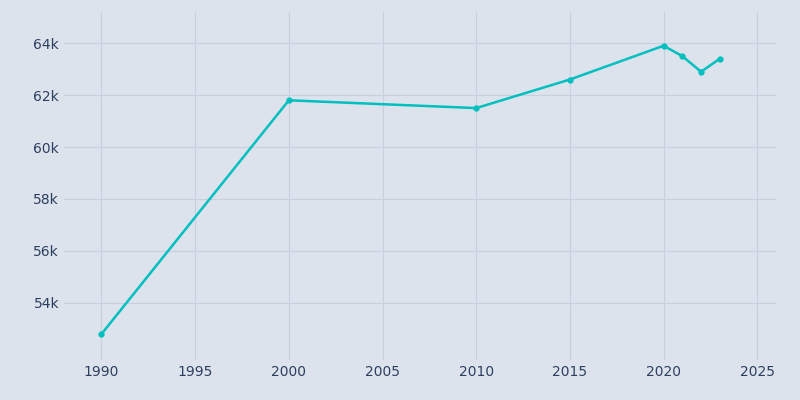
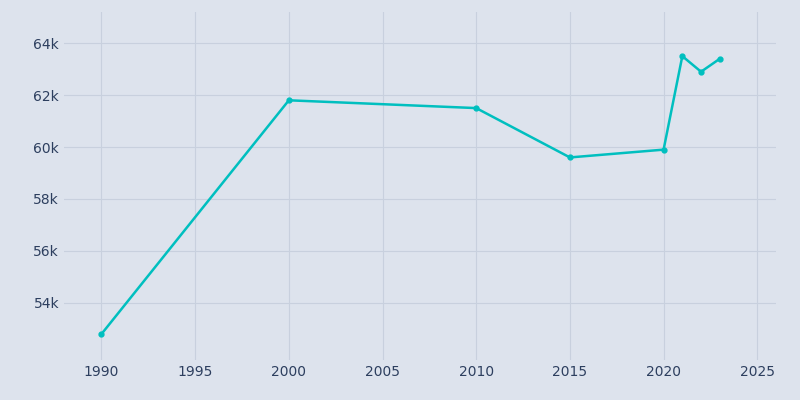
2015: 62.6k -> 59.6k
2020: 63.9k -> 59.9k
